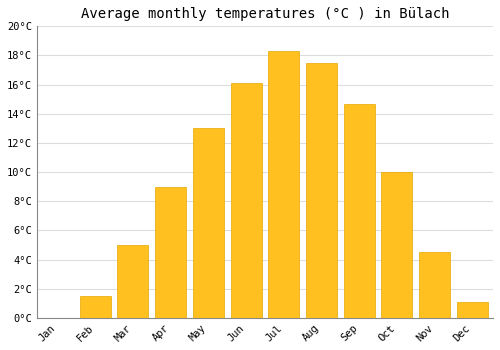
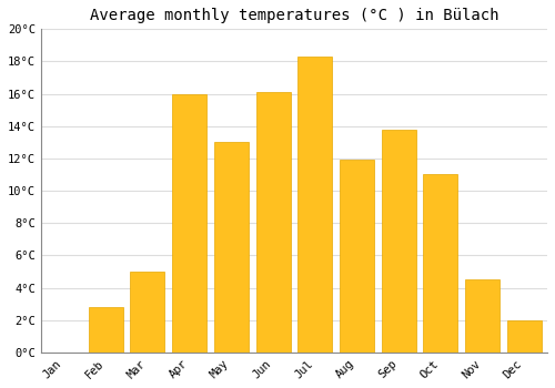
Feb: 1.5°C -> 2.8°C
Apr: 9.0°C -> 16.0°C
Aug: 17.5°C -> 11.9°C
Sep: 14.7°C -> 13.8°C
Oct: 10.0°C -> 11.0°C
Dec: 1.1°C -> 2.0°C
